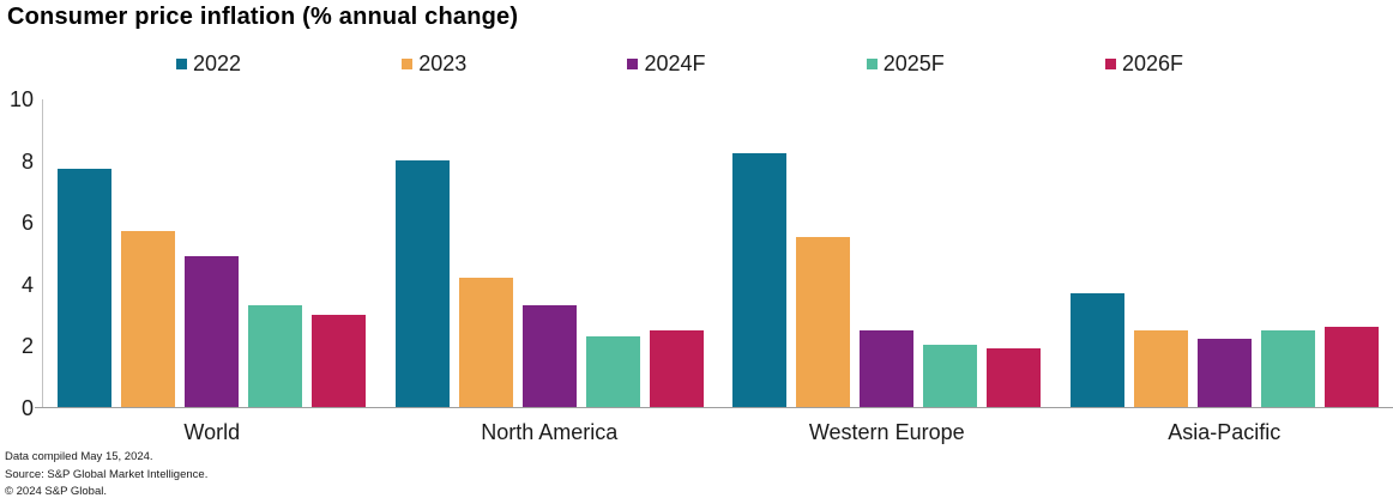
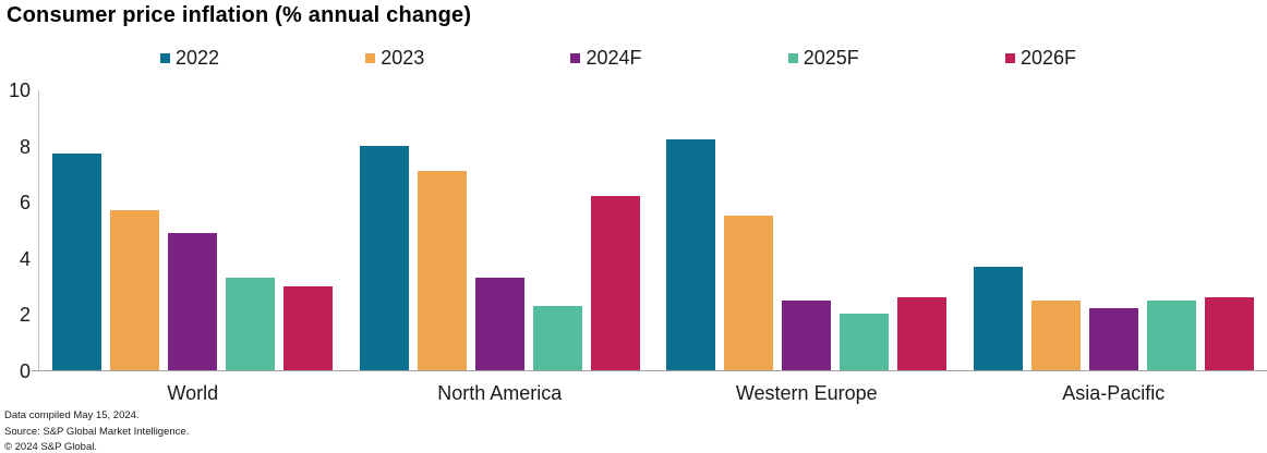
2023/North America: 4.2 -> 7.1
2026F/North America: 2.5 -> 6.2
2026F/Western Europe: 1.9 -> 2.6
